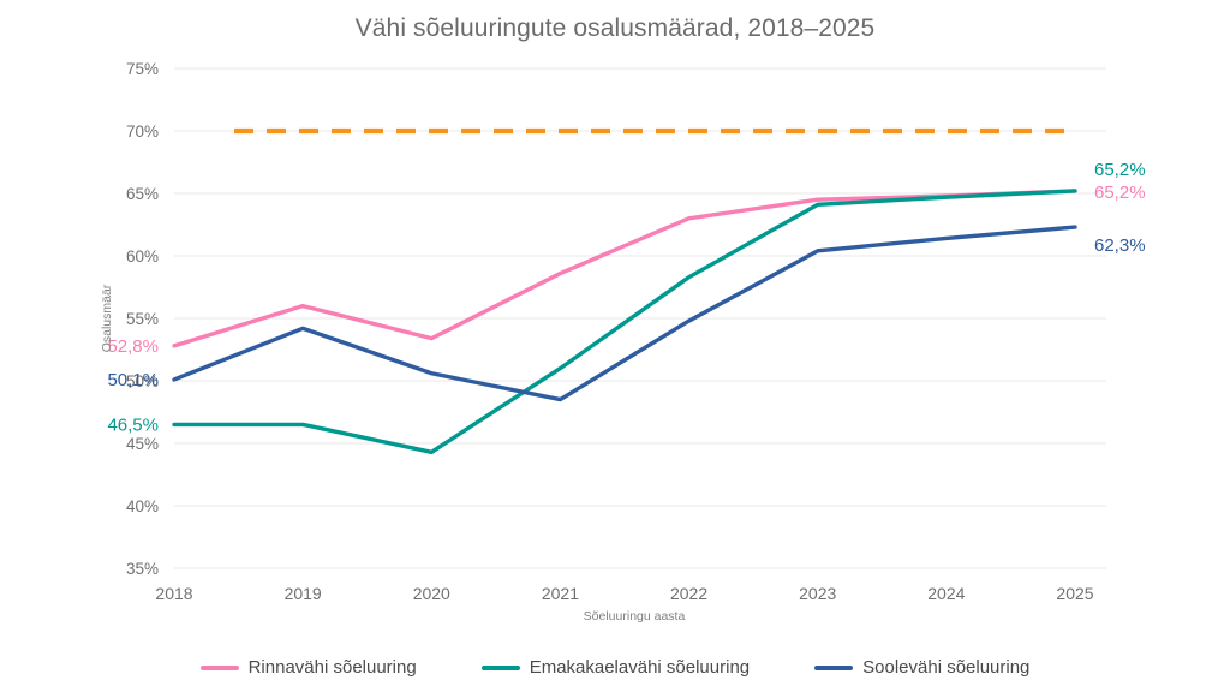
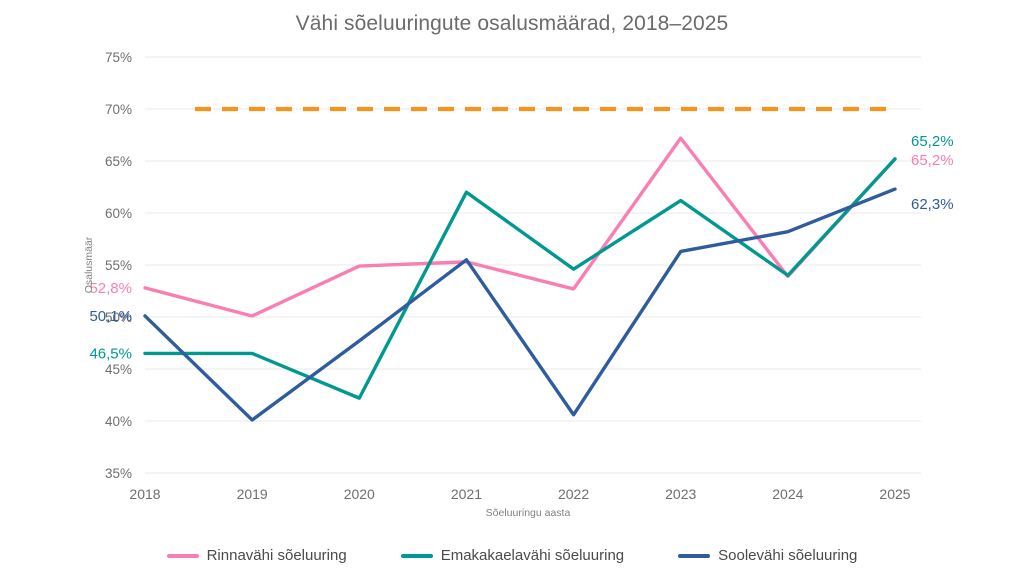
Rinnavähi sõeluuring/2019: 56.0% -> 50.1%
Soolevähi sõeluuring/2019: 54.2% -> 40.1%
Rinnavähi sõeluuring/2020: 53.4% -> 54.9%
Emakakaelavähi sõeluuring/2020: 44.3% -> 42.2%
Soolevähi sõeluuring/2020: 50.6% -> 47.7%
Rinnavähi sõeluuring/2021: 58.6% -> 55.3%
Emakakaelavähi sõeluuring/2021: 51.0% -> 62.0%
Soolevähi sõeluuring/2021: 48.5% -> 55.5%
Rinnavähi sõeluuring/2022: 63.0% -> 52.7%
Emakakaelavähi sõeluuring/2022: 58.3% -> 54.6%
Soolevähi sõeluuring/2022: 54.8% -> 40.6%
Rinnavähi sõeluuring/2023: 64.5% -> 67.2%
Emakakaelavähi sõeluuring/2023: 64.1% -> 61.2%
Soolevähi sõeluuring/2023: 60.4% -> 56.3%
Rinnavähi sõeluuring/2024: 64.8% -> 53.9%
Emakakaelavähi sõeluuring/2024: 64.7% -> 54.0%
Soolevähi sõeluuring/2024: 61.4% -> 58.2%
